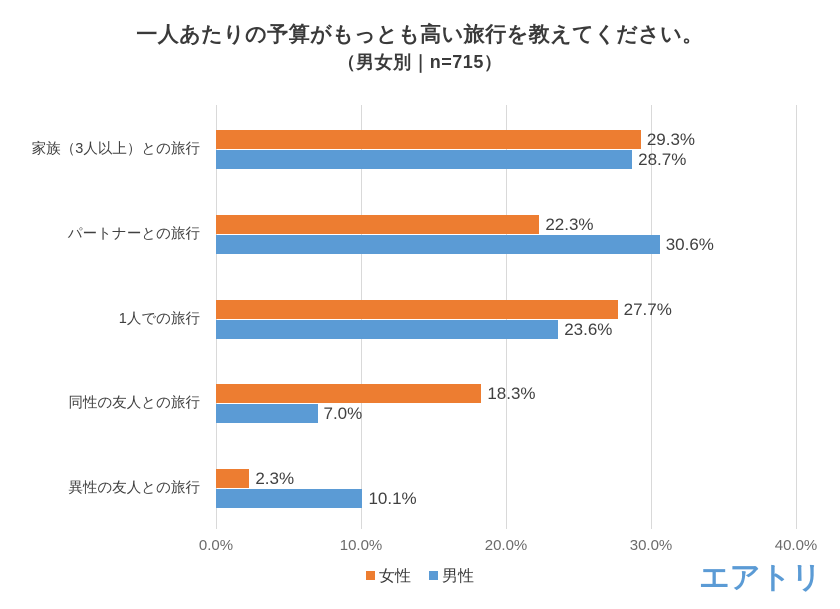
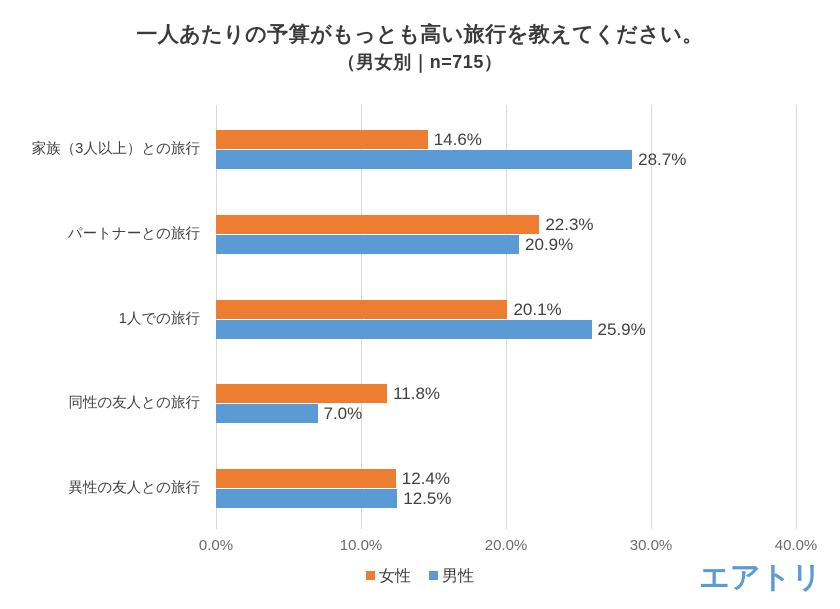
女性/家族（3人以上）との旅行: 29.3% -> 14.6%
男性/パートナーとの旅行: 30.6% -> 20.9%
女性/1人での旅行: 27.7% -> 20.1%
男性/1人での旅行: 23.6% -> 25.9%
女性/同性の友人との旅行: 18.3% -> 11.8%
女性/異性の友人との旅行: 2.3% -> 12.4%
男性/異性の友人との旅行: 10.1% -> 12.5%
